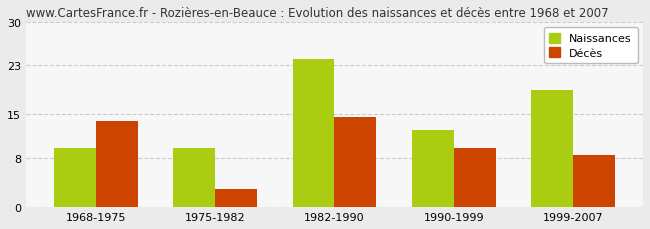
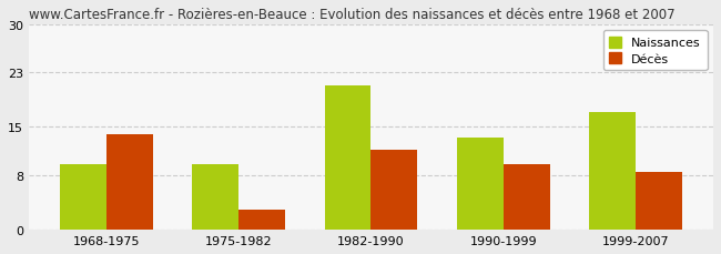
Naissances/1982-1990: 24.0 -> 21.0
Décès/1982-1990: 14.5 -> 11.6
Naissances/1990-1999: 12.5 -> 13.4
Naissances/1999-2007: 19.0 -> 17.2
